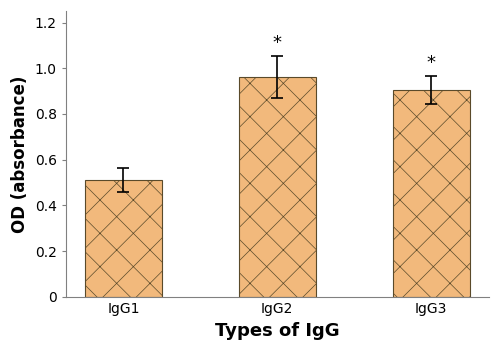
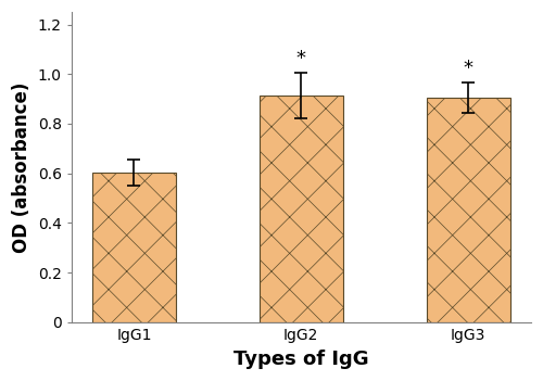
IgG1: 0.510 -> 0.602
IgG2: 0.960 -> 0.912
